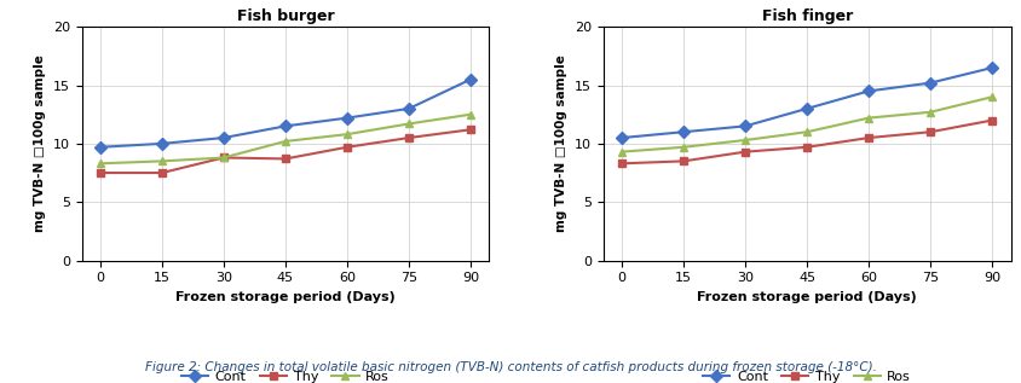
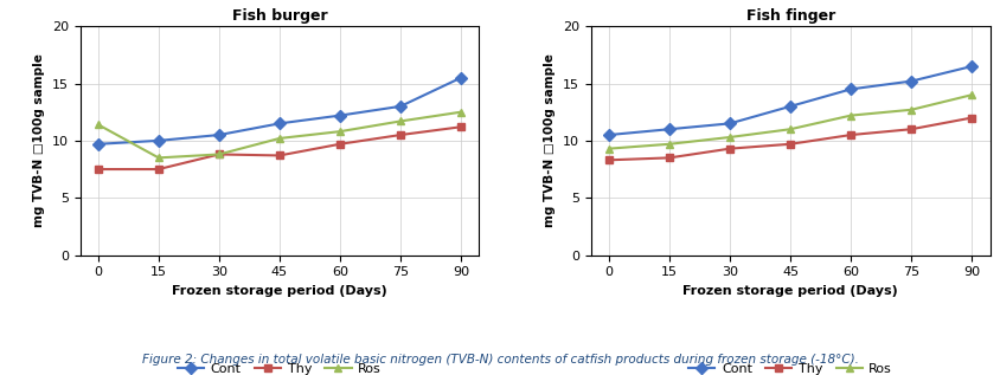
Fish burger/Ros/0: 8.3 -> 11.4
